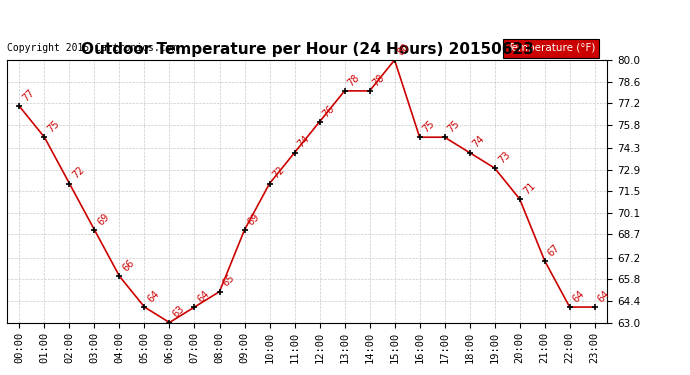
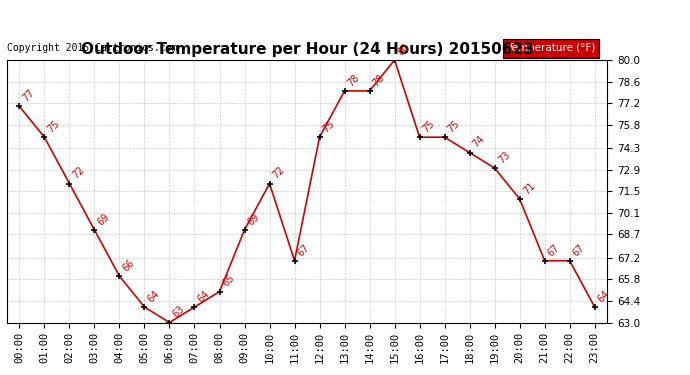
11:00: 74 -> 67
12:00: 76 -> 75
22:00: 64 -> 67
